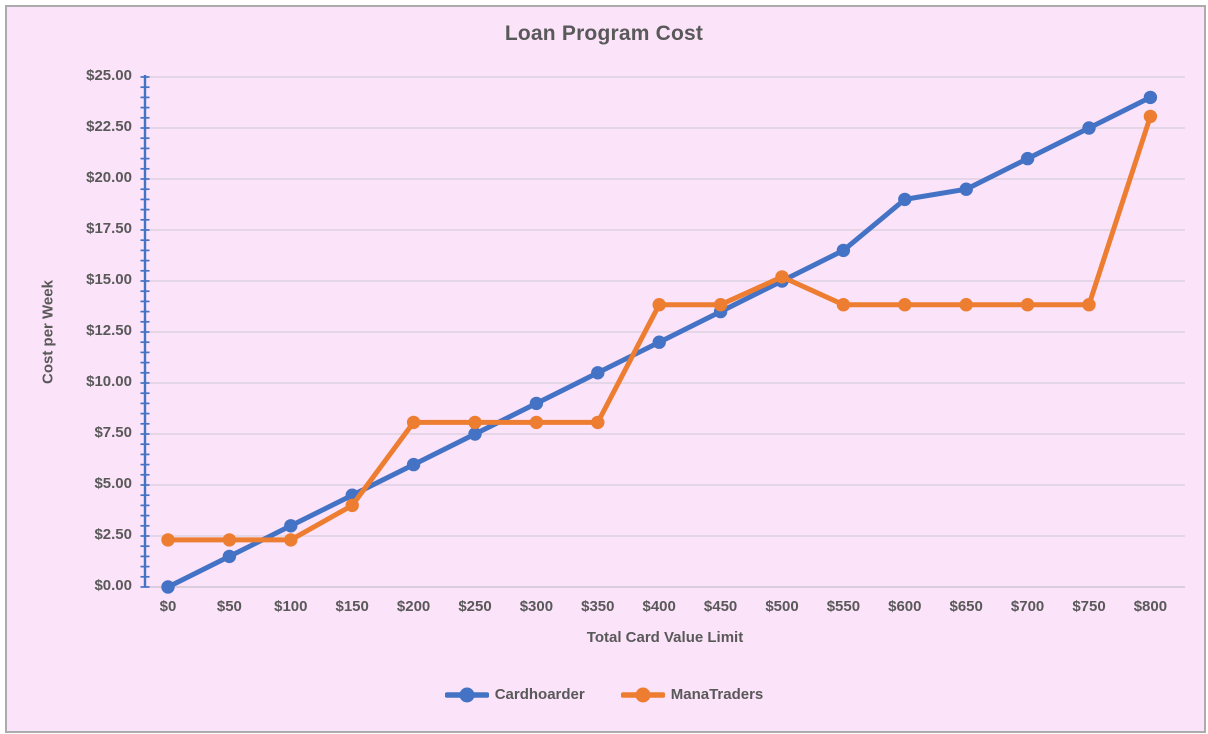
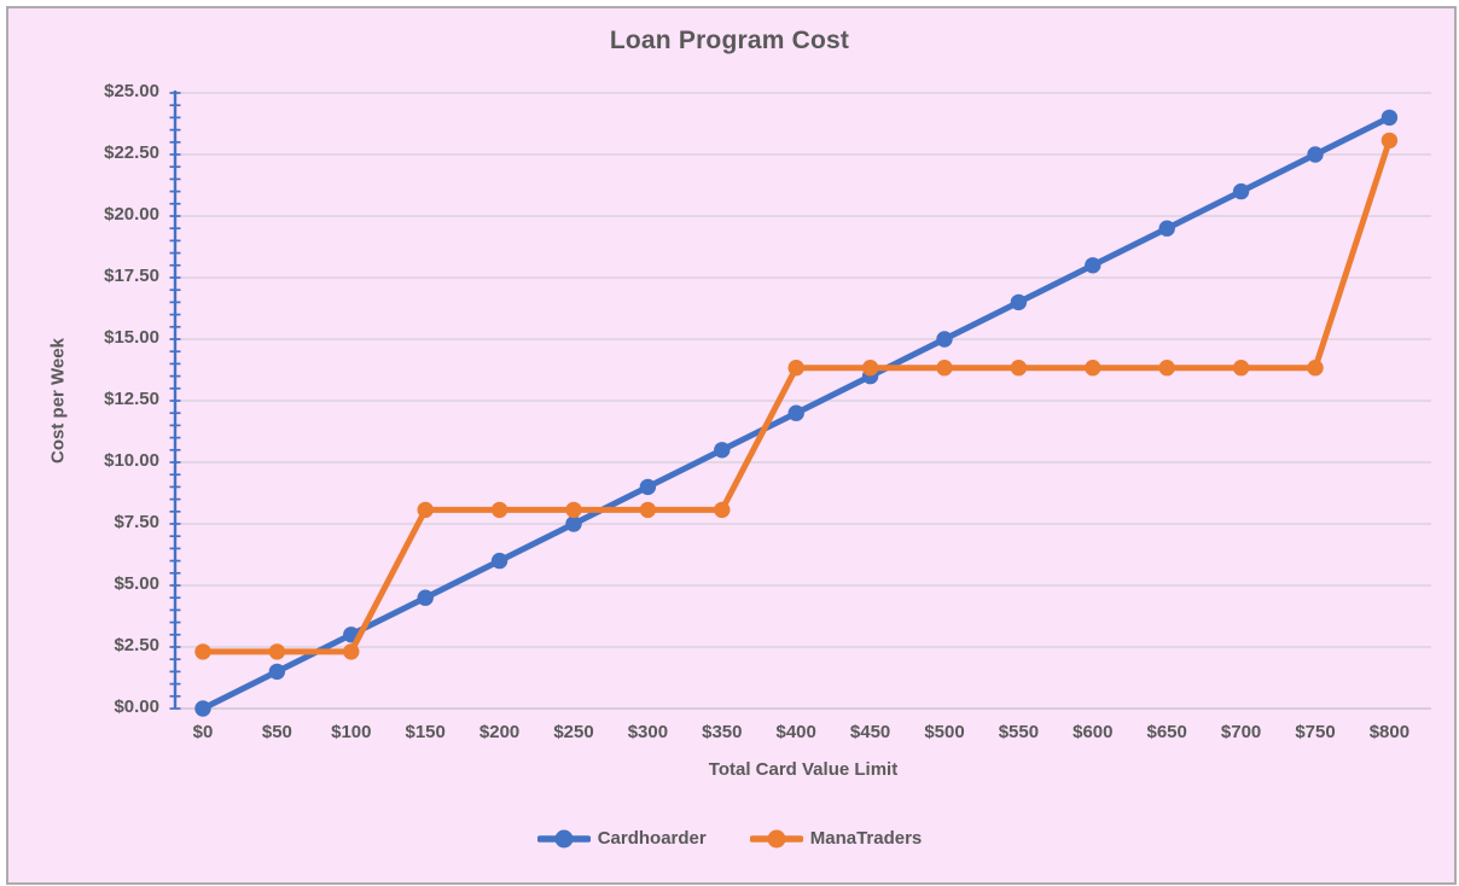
ManaTraders/$150: $4.0 -> $8.1
ManaTraders/$500: $15.2 -> $13.8
Cardhoarder/$600: $19.0 -> $18.0
